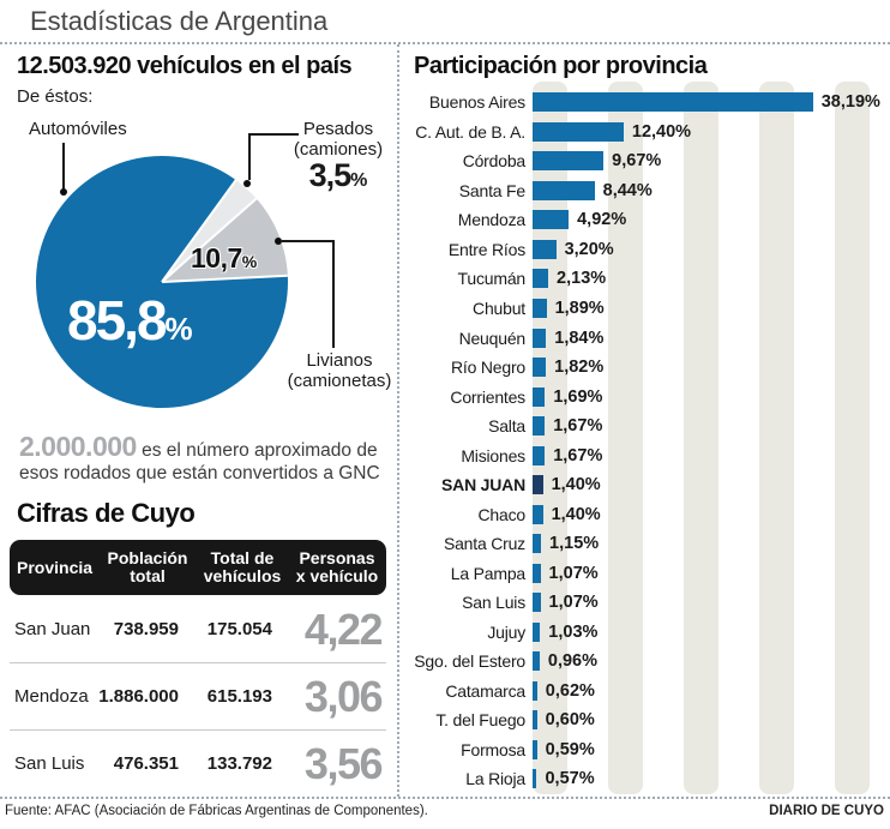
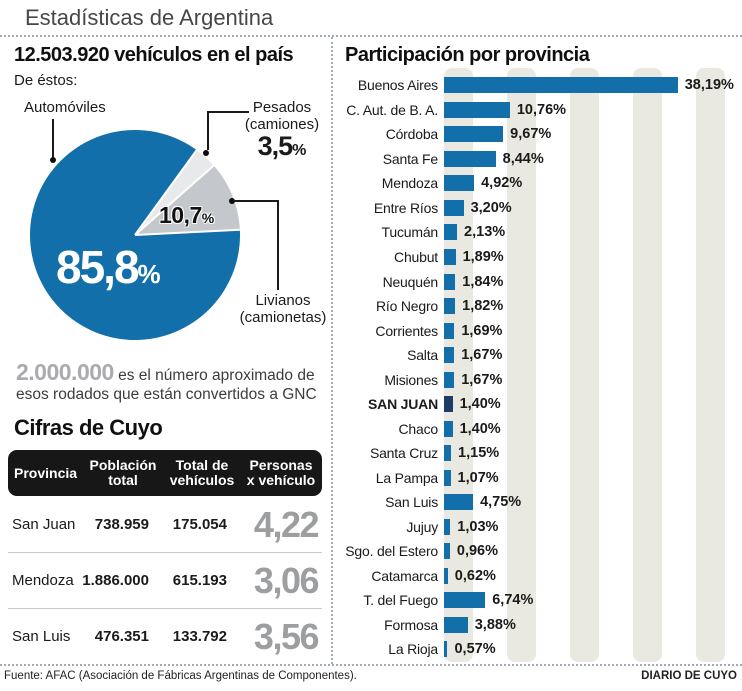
Participación por provincia/C. Aut. de B. A.: 12,40% -> 10,76%
Participación por provincia/San Luis: 1,07% -> 4,75%
Participación por provincia/T. del Fuego: 0,60% -> 6,74%
Participación por provincia/Formosa: 0,59% -> 3,88%
